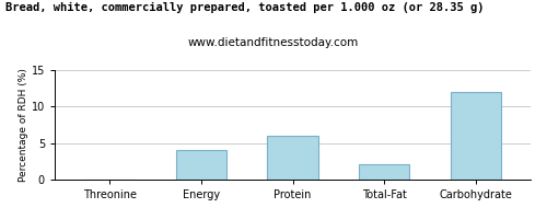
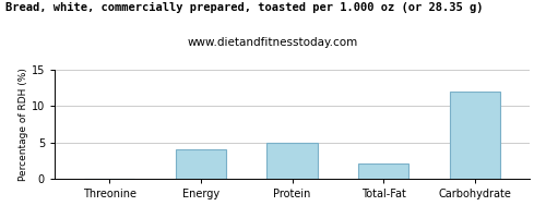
Protein: 6.0 -> 5.0
